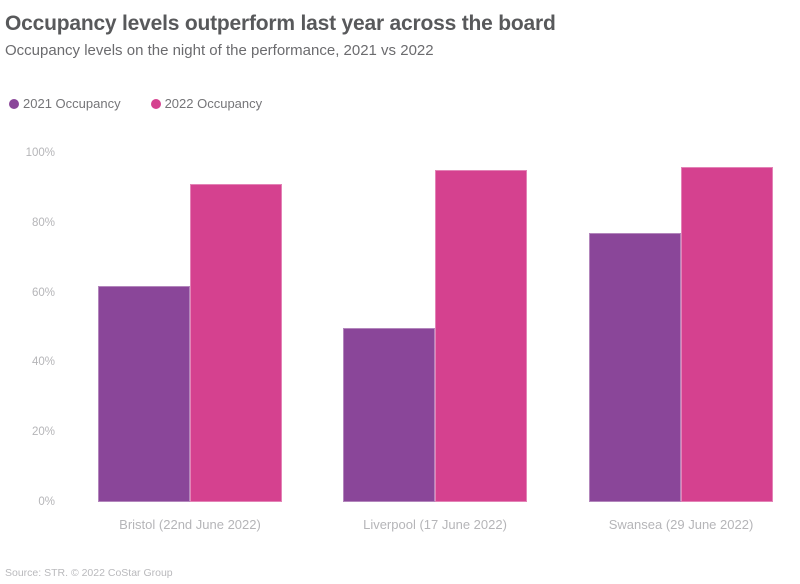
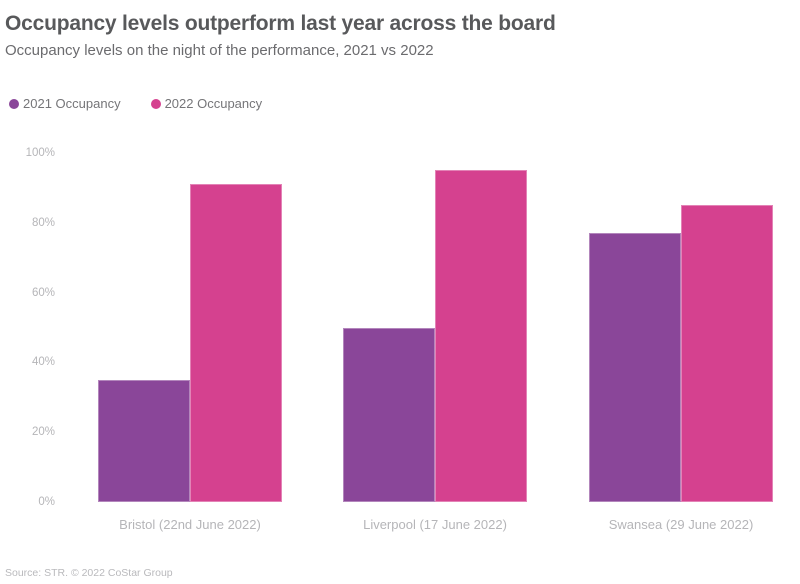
2021 Occupancy/Bristol (22nd June 2022): 62% -> 35%
2022 Occupancy/Swansea (29 June 2022): 96% -> 85%
